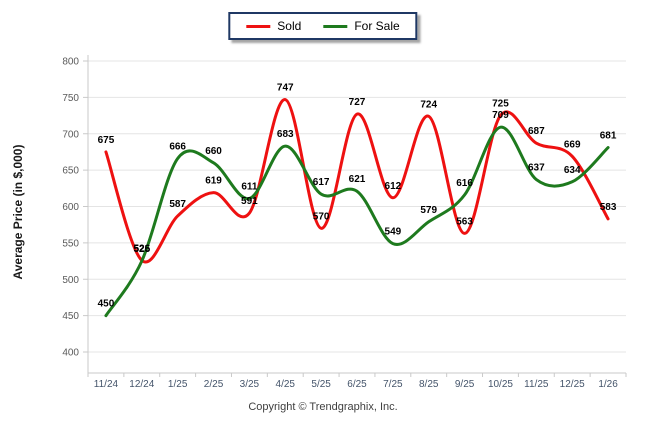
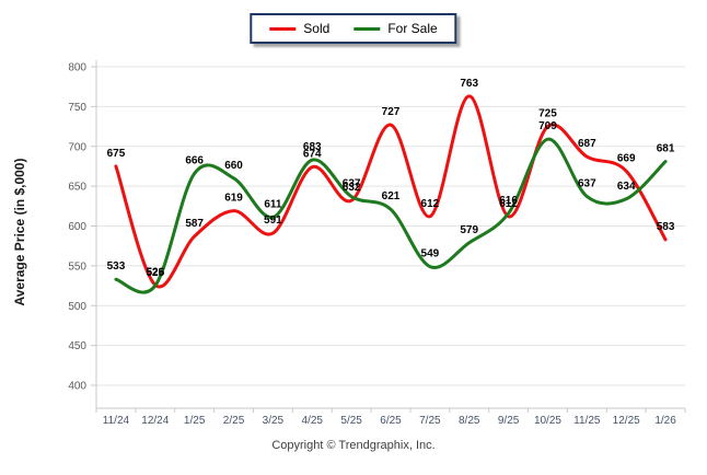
For Sale/11/24: 450 -> 533
Sold/4/25: 747 -> 674
Sold/5/25: 570 -> 632
For Sale/5/25: 617 -> 637
Sold/8/25: 724 -> 763
Sold/9/25: 563 -> 612
